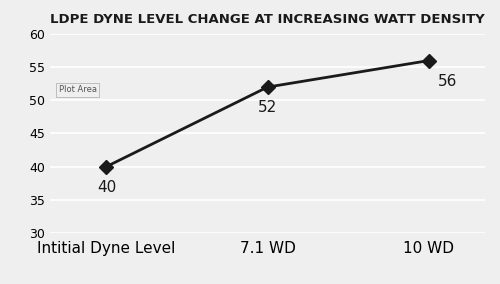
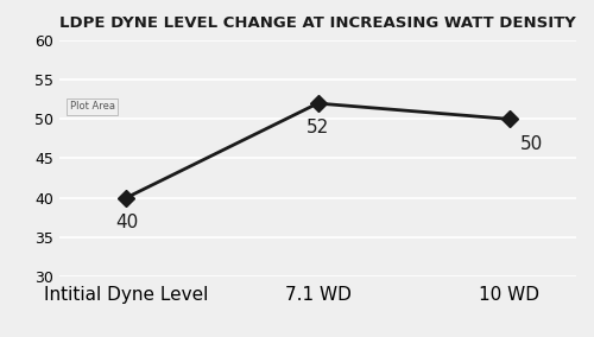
10 WD: 56 -> 50
